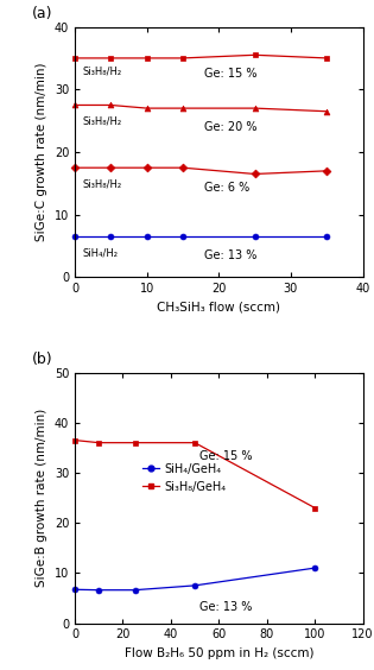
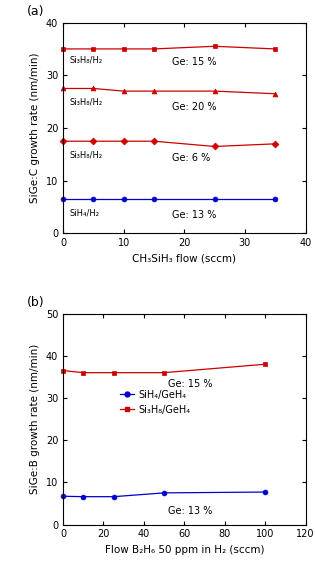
Si₃H₈/GeH₄/100: 23.0 -> 38.0
SiH₄/GeH₄/100: 11.0 -> 7.7
